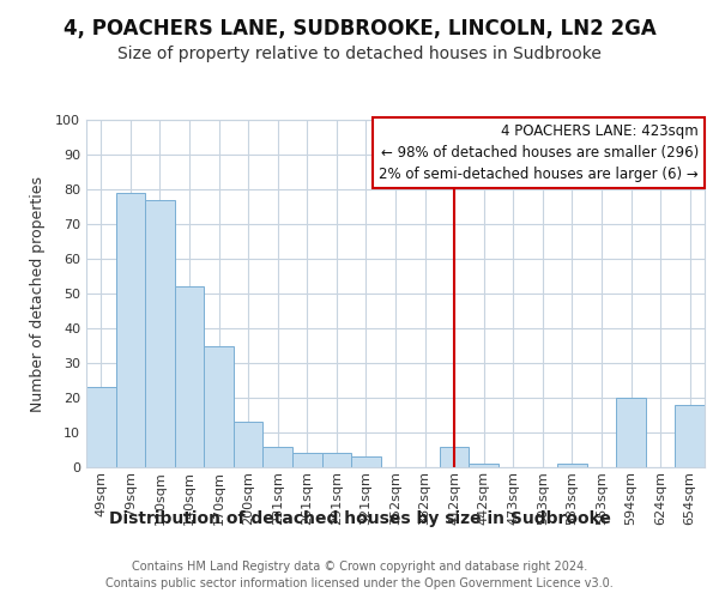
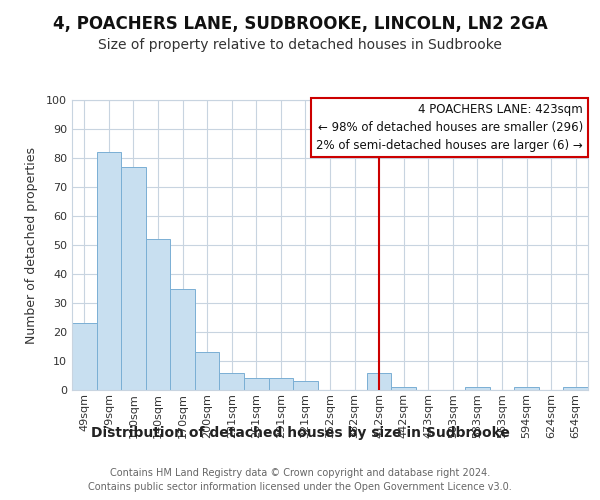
79sqm: 79 -> 82
594sqm: 20 -> 1
654sqm: 18 -> 1
